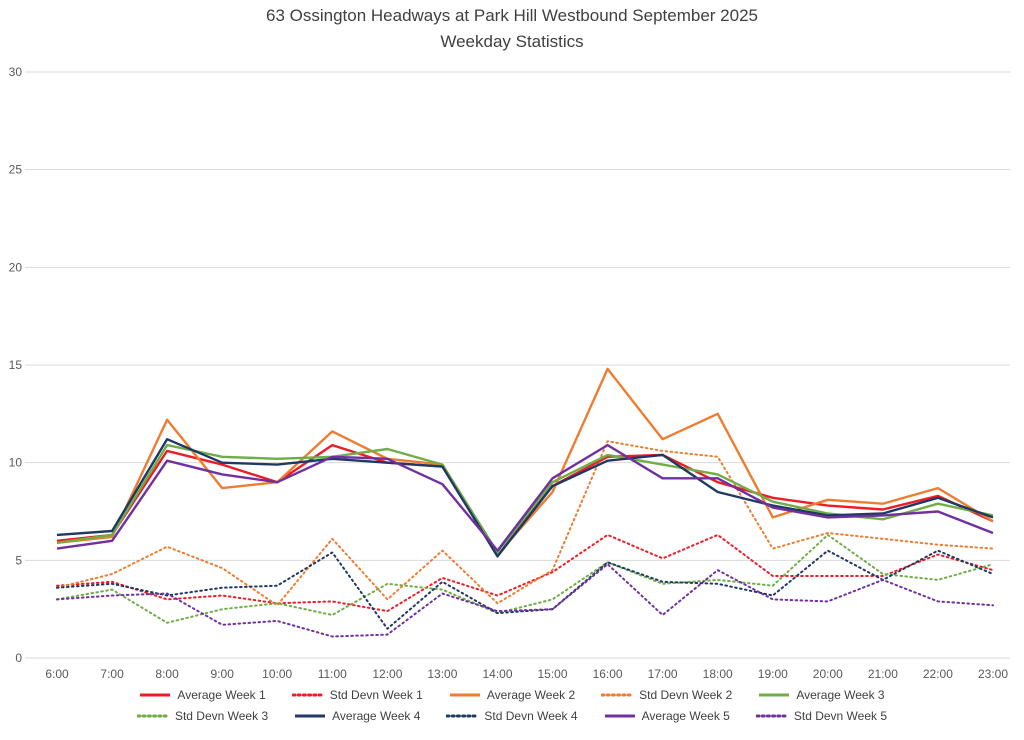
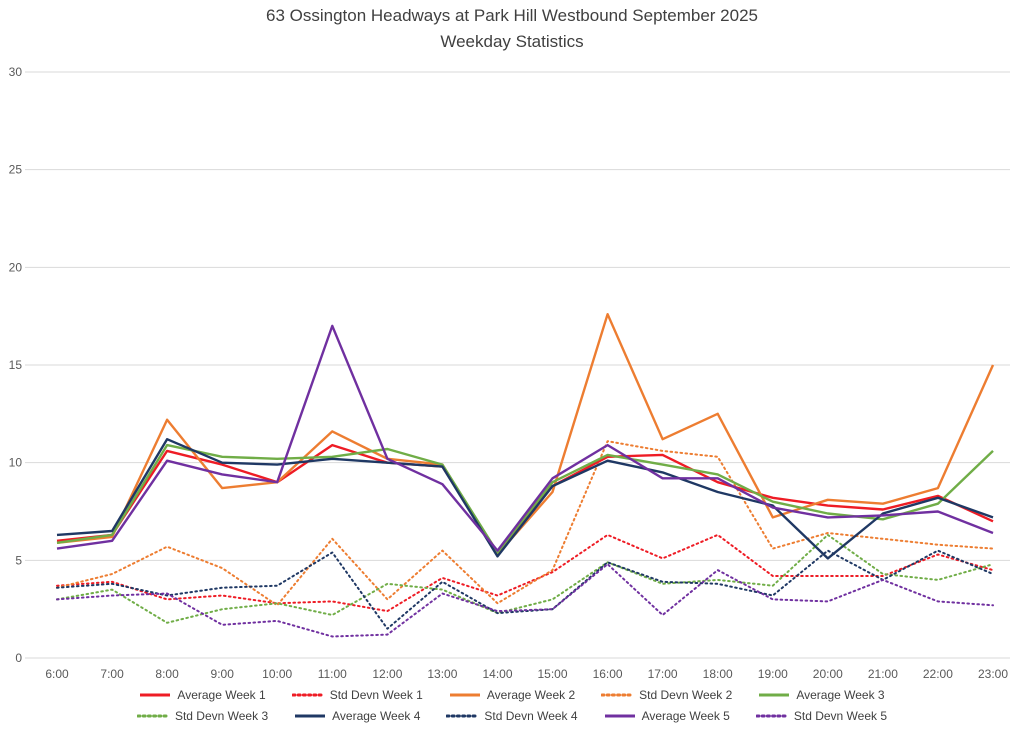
Average Week 5/11:00: 10.3 -> 17.0
Average Week 2/16:00: 14.8 -> 17.6
Average Week 4/17:00: 10.4 -> 9.5
Average Week 4/20:00: 7.3 -> 5.1
Average Week 2/23:00: 7.0 -> 15.0
Average Week 3/23:00: 7.3 -> 10.6
